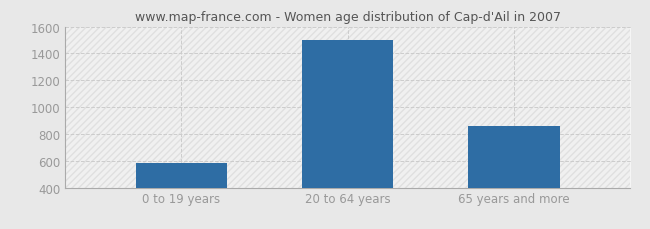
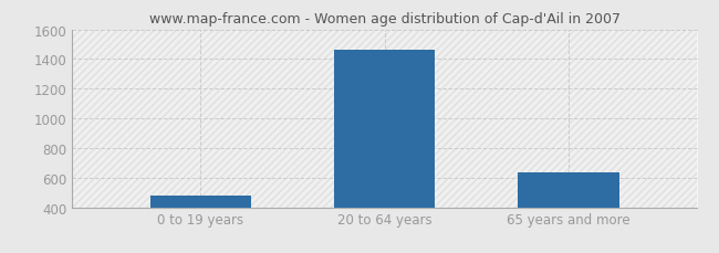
0 to 19 years: 580 -> 480
20 to 64 years: 1500 -> 1460
65 years and more: 860 -> 640
